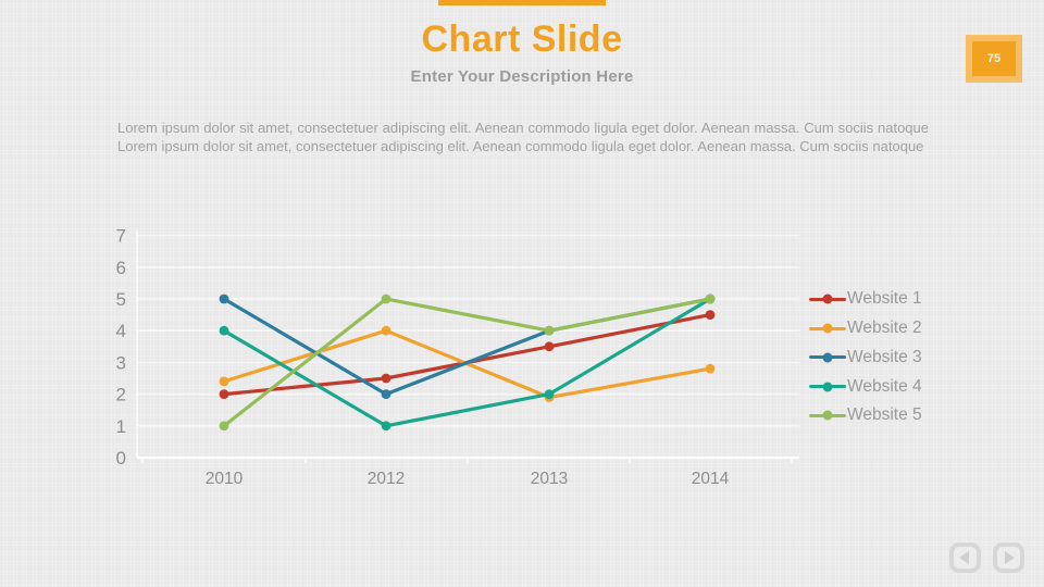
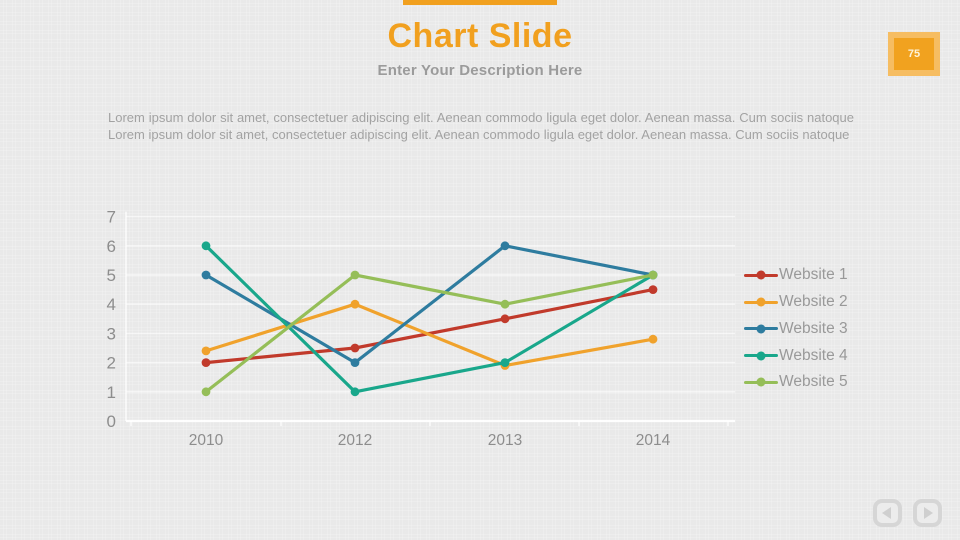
Website 4/2010: 4 -> 6
Website 3/2013: 4 -> 6
